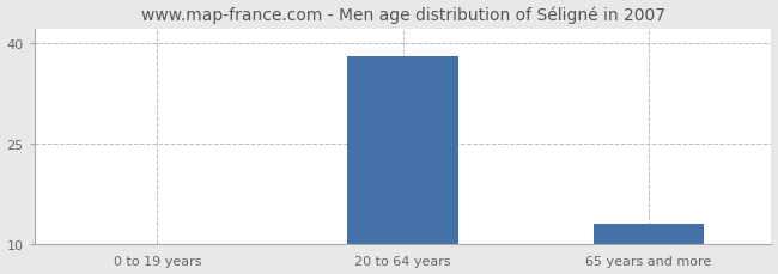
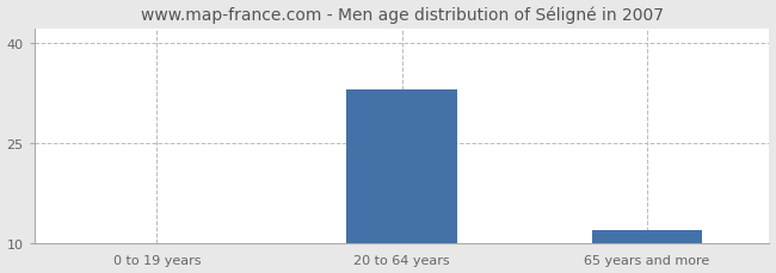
20 to 64 years: 38 -> 33
65 years and more: 13 -> 12
